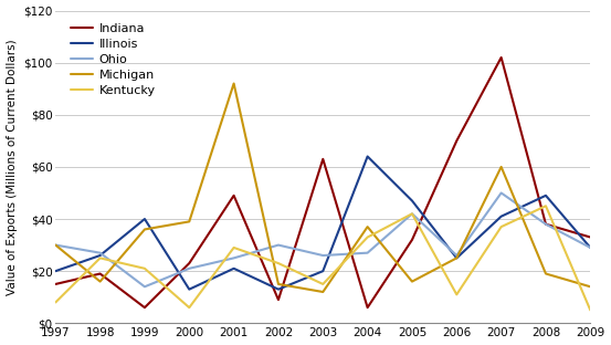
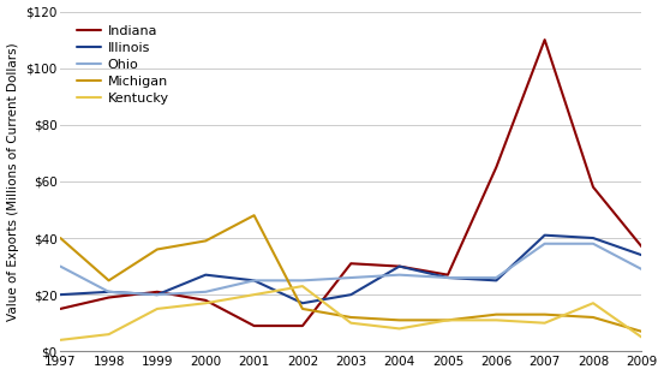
Michigan/1997: $30 -> $40
Kentucky/1997: $8 -> $4
Illinois/1998: $26 -> $21
Ohio/1998: $27 -> $21
Michigan/1998: $16 -> $25
Kentucky/1998: $25 -> $6
Indiana/1999: $6 -> $21
Illinois/1999: $40 -> $20
Ohio/1999: $14 -> $20
Kentucky/1999: $21 -> $15
Indiana/2000: $23 -> $18
Illinois/2000: $13 -> $27
Kentucky/2000: $6 -> $17
Indiana/2001: $49 -> $9
Illinois/2001: $21 -> $25
Michigan/2001: $92 -> $48
Kentucky/2001: $29 -> $20
Illinois/2002: $13 -> $17
Ohio/2002: $30 -> $25
Indiana/2003: $63 -> $31
Kentucky/2003: $15 -> $10
Indiana/2004: $6 -> $30
Illinois/2004: $64 -> $30
Michigan/2004: $37 -> $11
Kentucky/2004: $33 -> $8
Indiana/2005: $32 -> $27
Illinois/2005: $47 -> $26
Ohio/2005: $42 -> $26
Michigan/2005: $16 -> $11
Kentucky/2005: $42 -> $11
Indiana/2006: $70 -> $65
Michigan/2006: $25 -> $13
Indiana/2007: $102 -> $110
Ohio/2007: $50 -> $38
Michigan/2007: $60 -> $13
Kentucky/2007: $37 -> $10
Indiana/2008: $38 -> $58
Illinois/2008: $49 -> $40
Michigan/2008: $19 -> $12
Kentucky/2008: $45 -> $17
Indiana/2009: $33 -> $37
Illinois/2009: $29 -> $34
Michigan/2009: $14 -> $7
